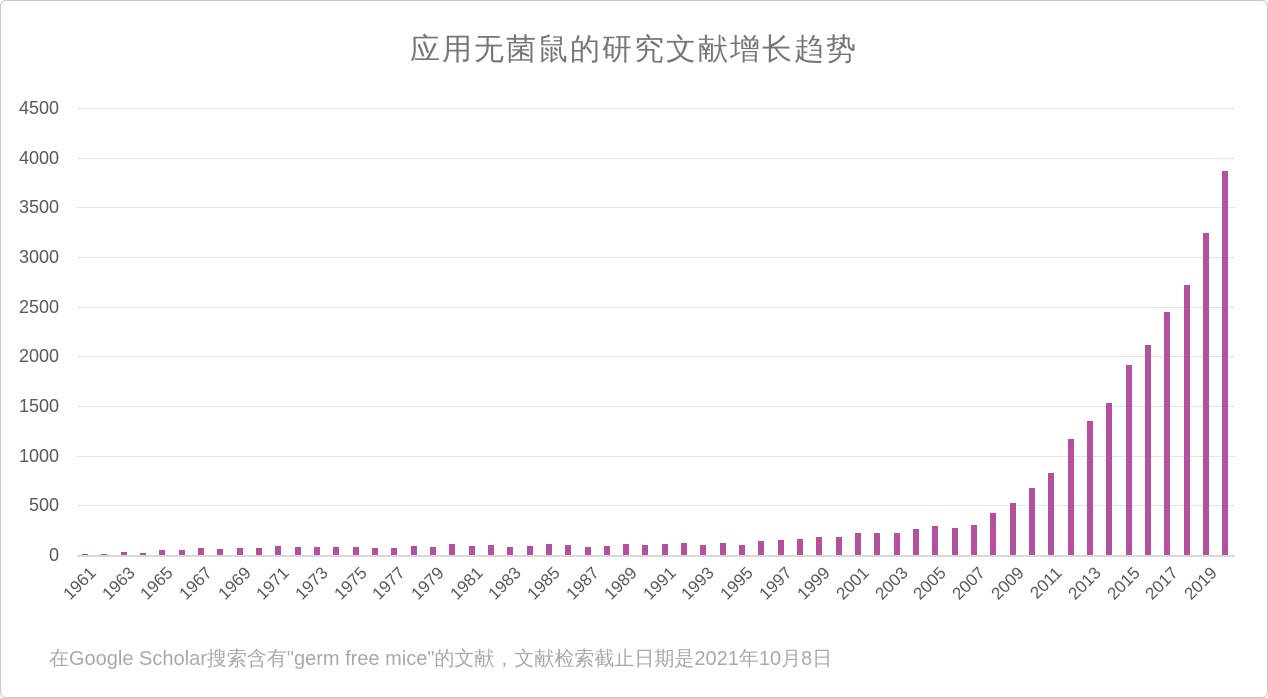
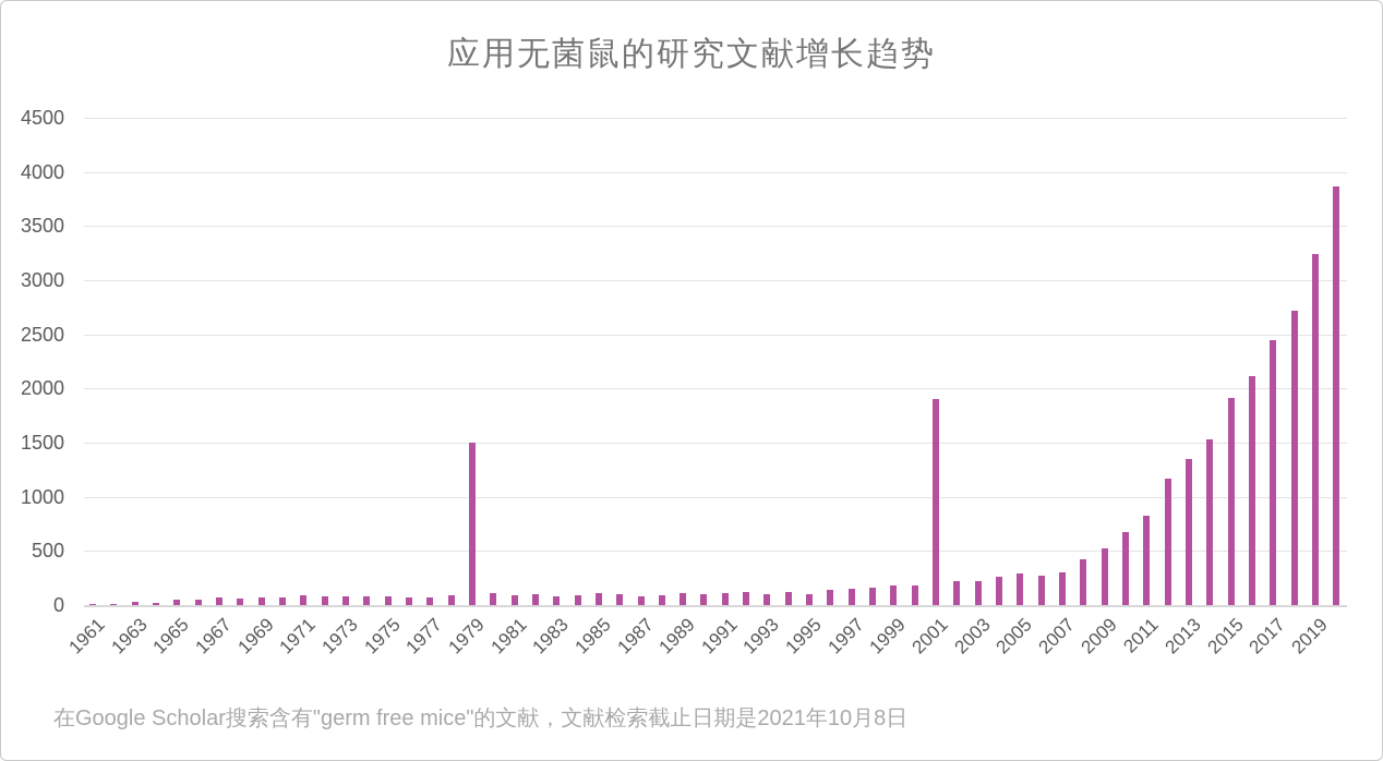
1979: 100 -> 1500
2001: 200 -> 1900
